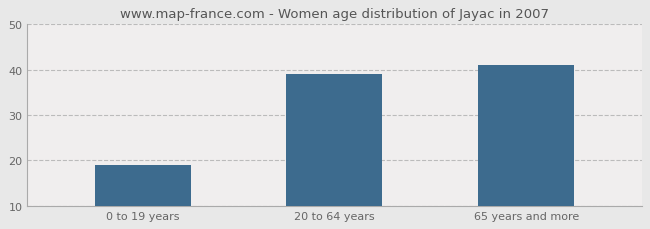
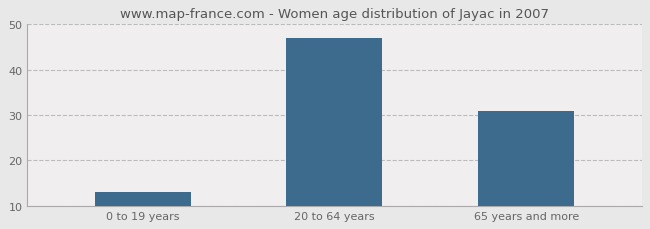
0 to 19 years: 19 -> 13
20 to 64 years: 39 -> 47
65 years and more: 41 -> 31
